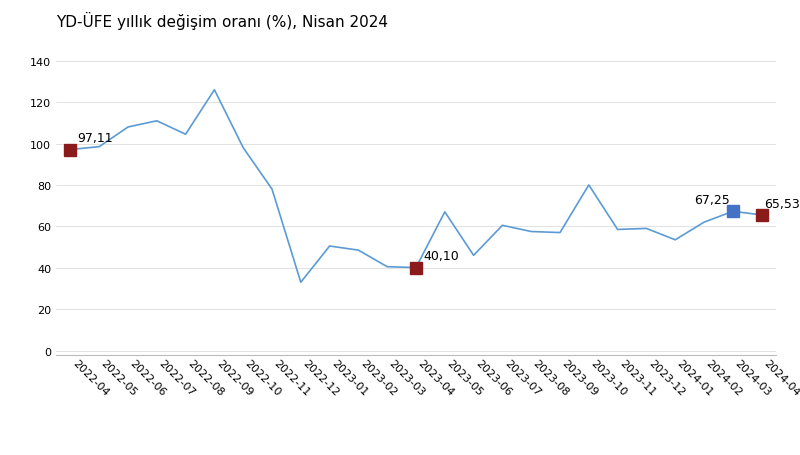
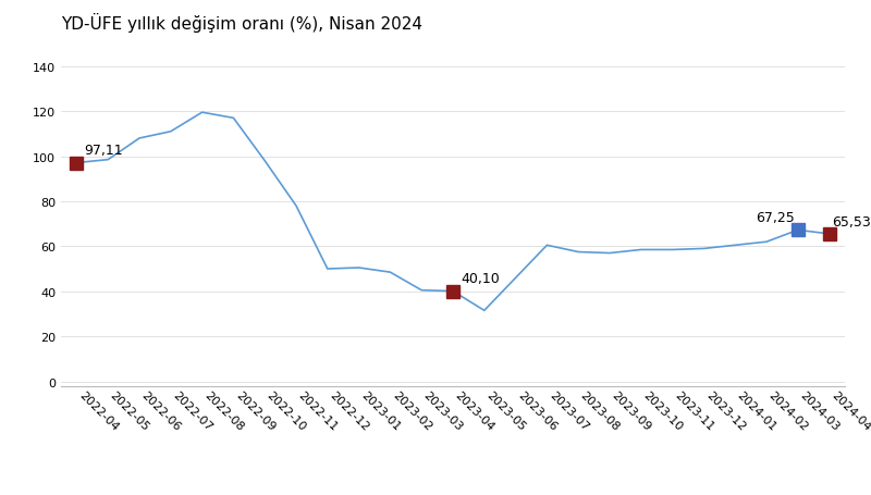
2022-08: 104.5 -> 119.5
2022-09: 126.0 -> 117.0
2022-12: 33.0 -> 50.0
2023-05: 67.0 -> 31.5
2023-10: 80.0 -> 58.5
2024-01: 53.5 -> 60.5
